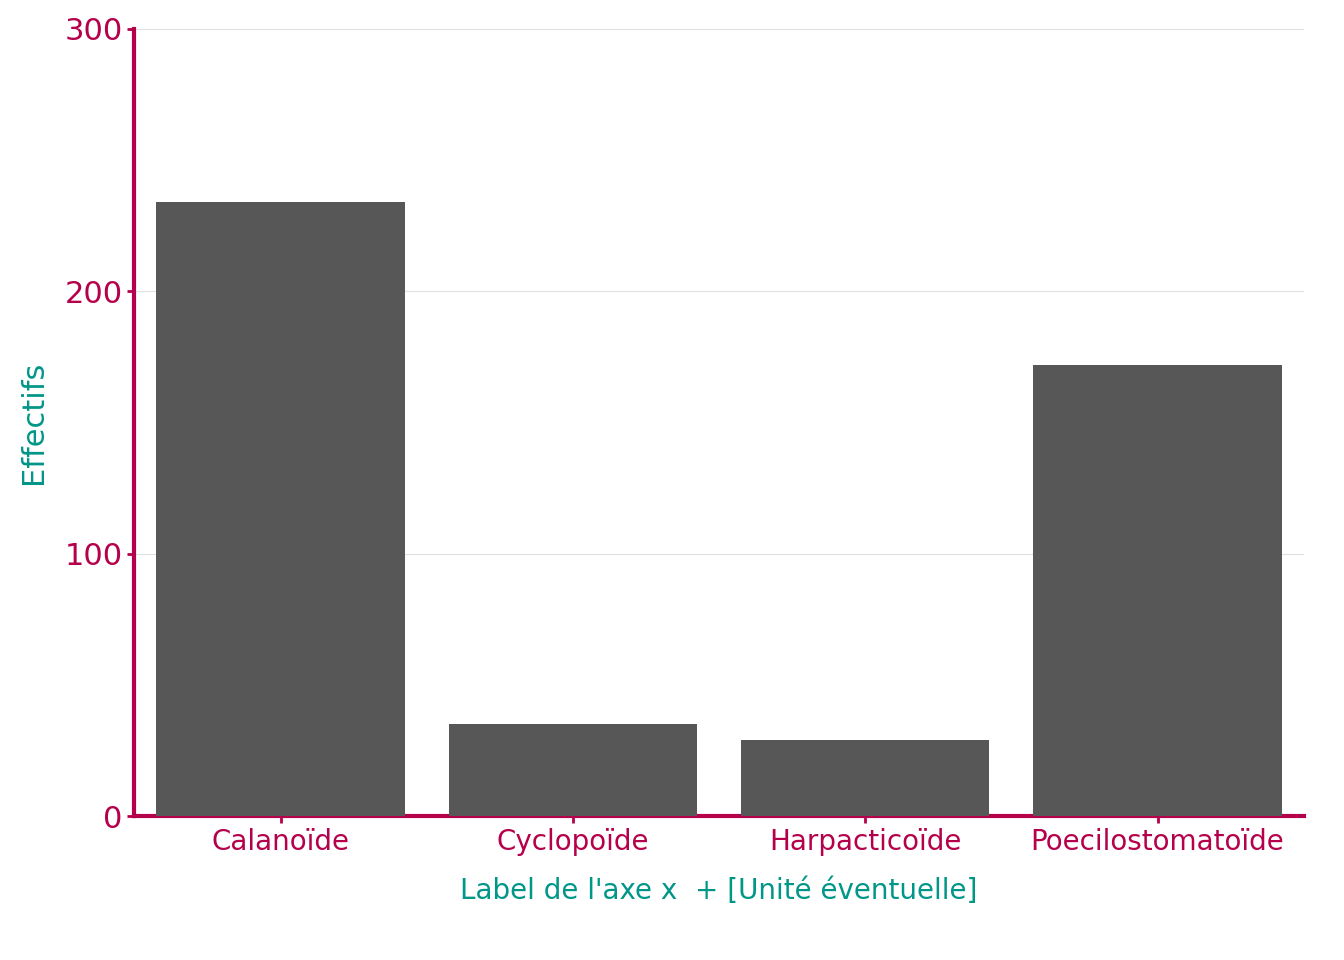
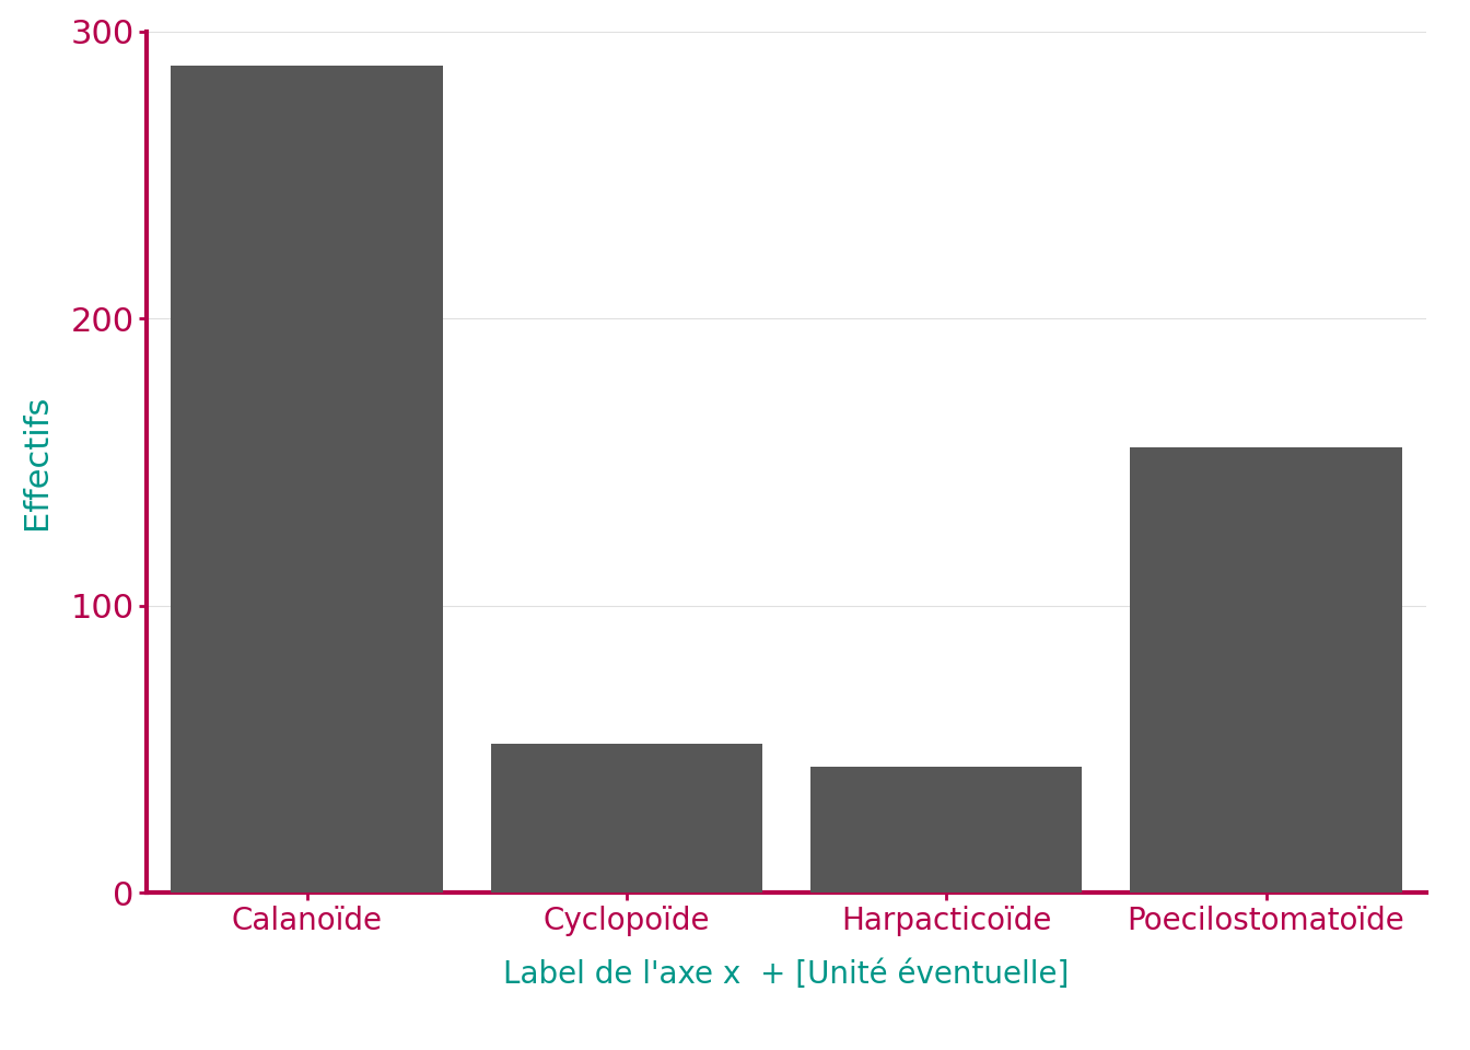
Calanoïde: 234 -> 288
Cyclopoïde: 35 -> 52
Harpacticoïde: 29 -> 44
Poecilostomatoïde: 172 -> 155
